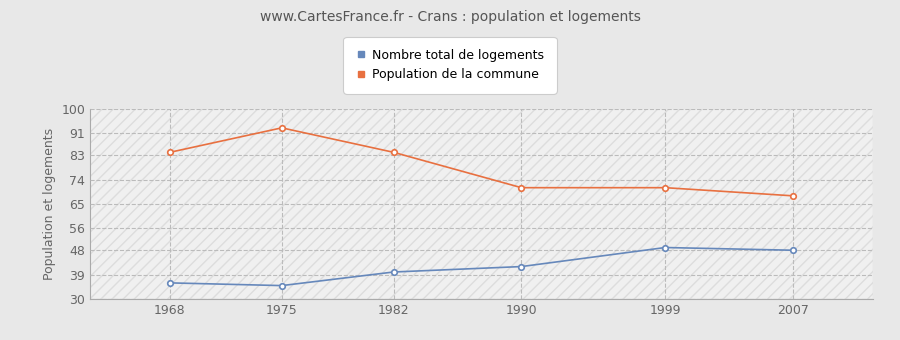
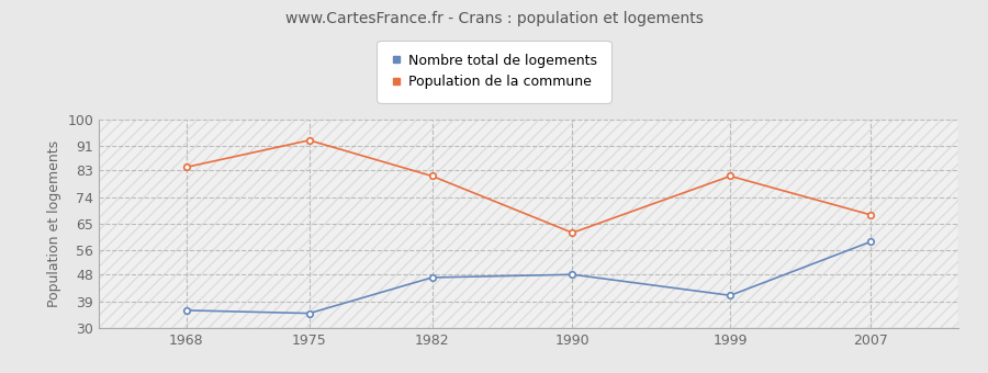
Nombre total de logements/1982: 40 -> 47
Population de la commune/1982: 84 -> 81
Nombre total de logements/1990: 42 -> 48
Population de la commune/1990: 71 -> 62
Nombre total de logements/1999: 49 -> 41
Population de la commune/1999: 71 -> 81
Nombre total de logements/2007: 48 -> 59
